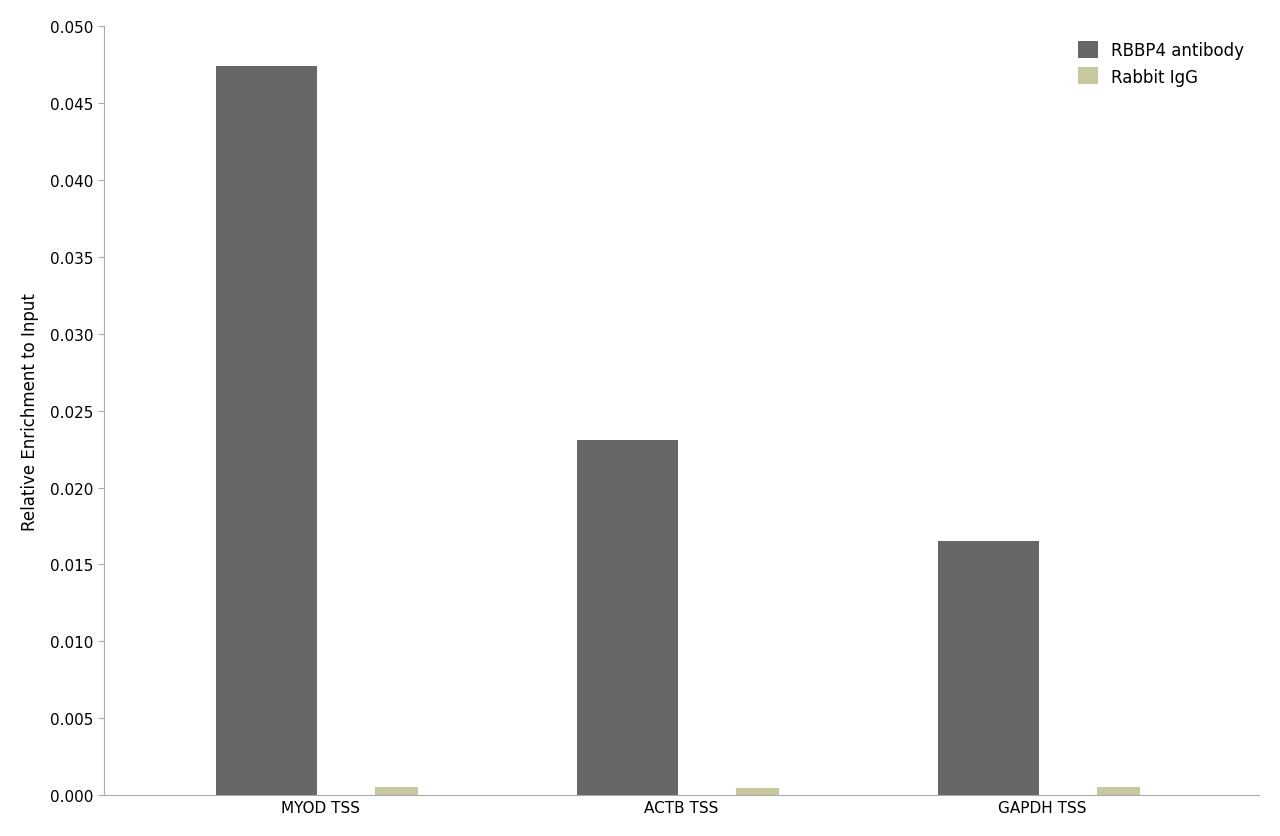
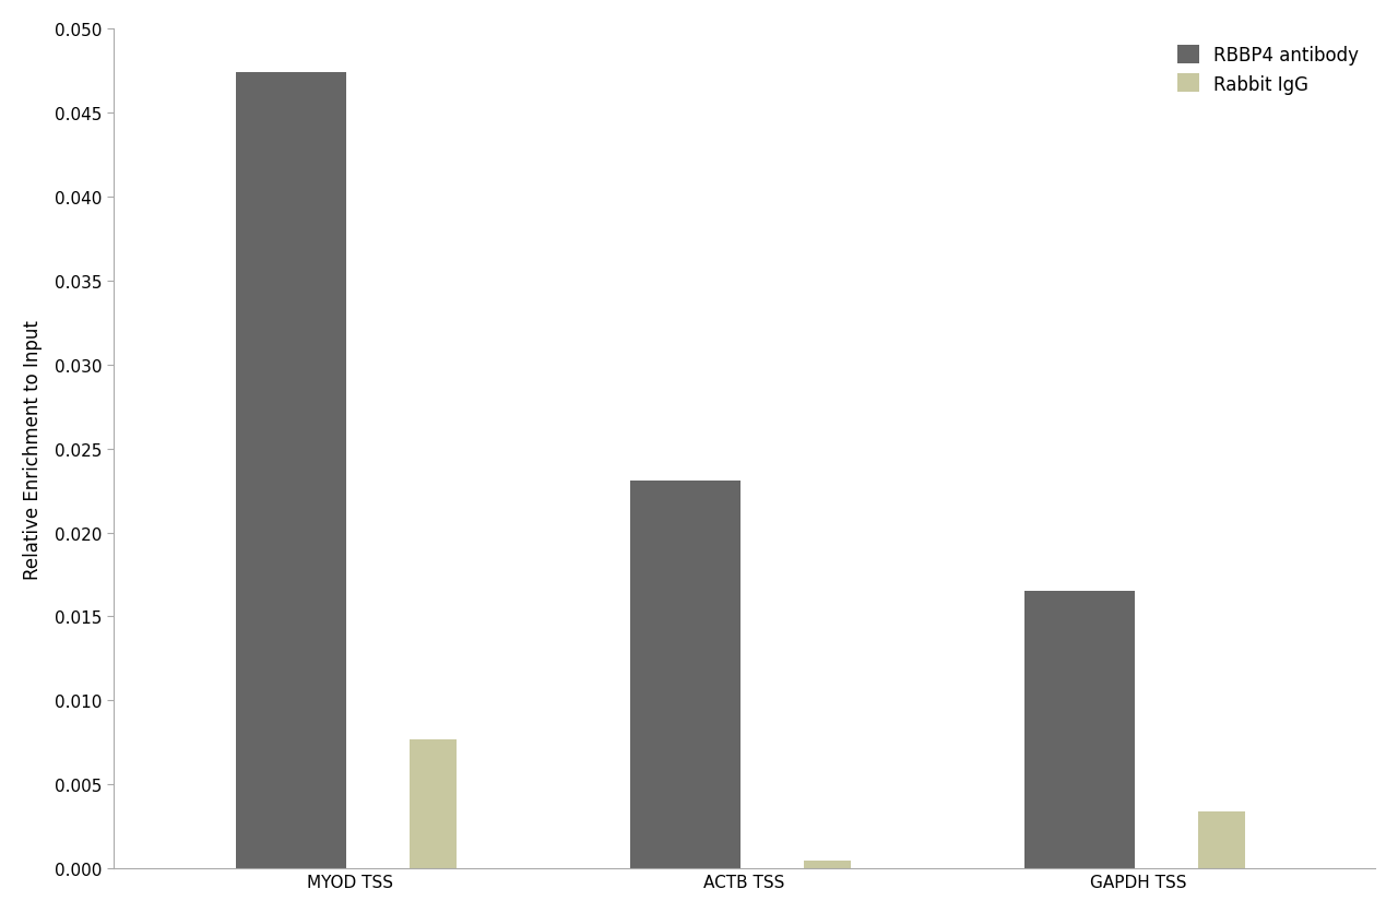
Rabbit IgG/MYOD TSS: 0.0006 -> 0.0077
Rabbit IgG/GAPDH TSS: 0.0006 -> 0.0034
